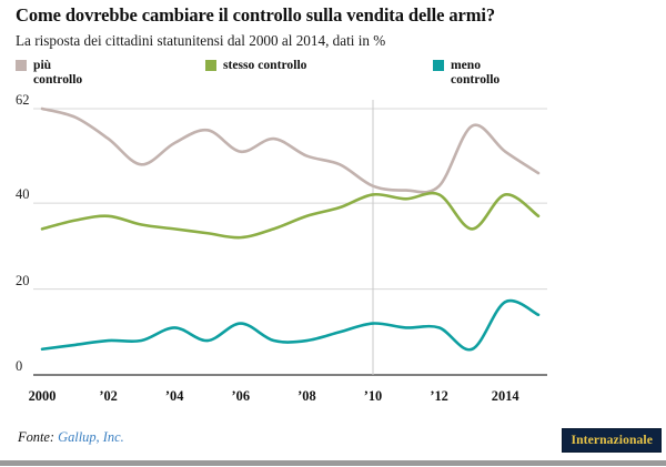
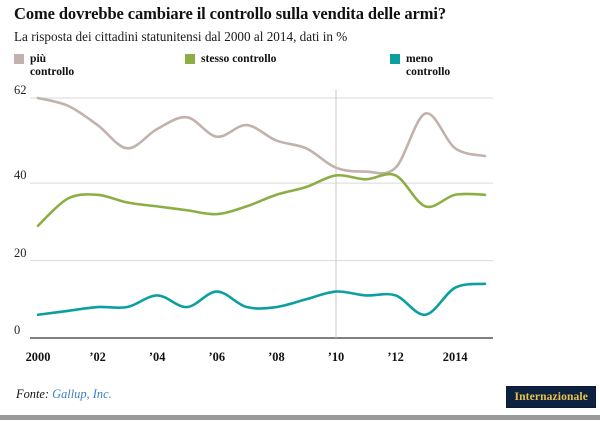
stesso controllo/2000: 34 -> 29
più controllo/2014: 52 -> 49
stesso controllo/2014: 42 -> 37
meno controllo/2014: 17 -> 13
